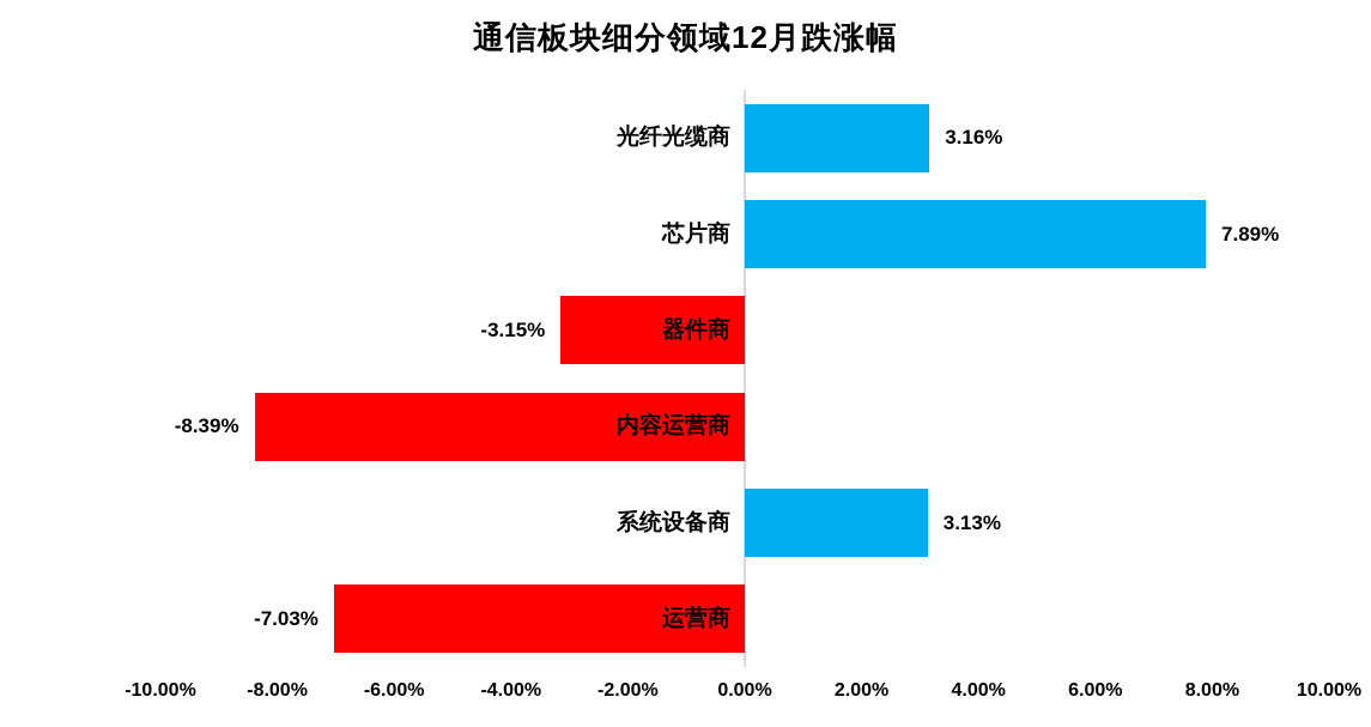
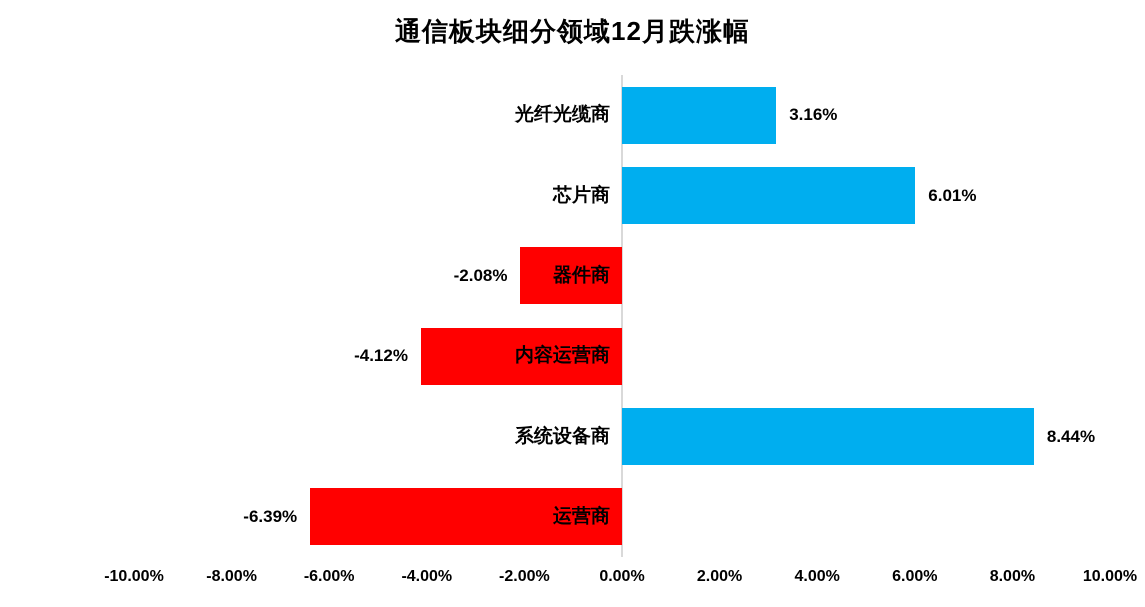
芯片商: 7.89% -> 6.01%
器件商: -3.15% -> -2.08%
内容运营商: -8.39% -> -4.12%
系统设备商: 3.13% -> 8.44%
运营商: -7.03% -> -6.39%
